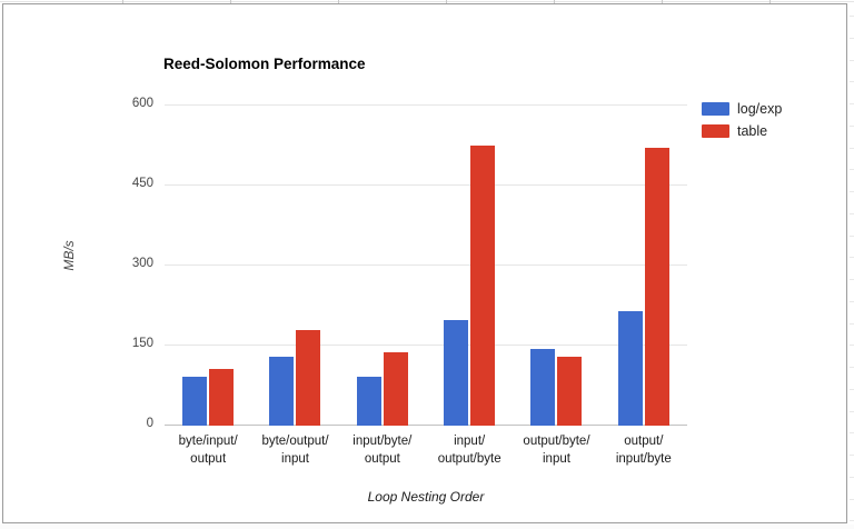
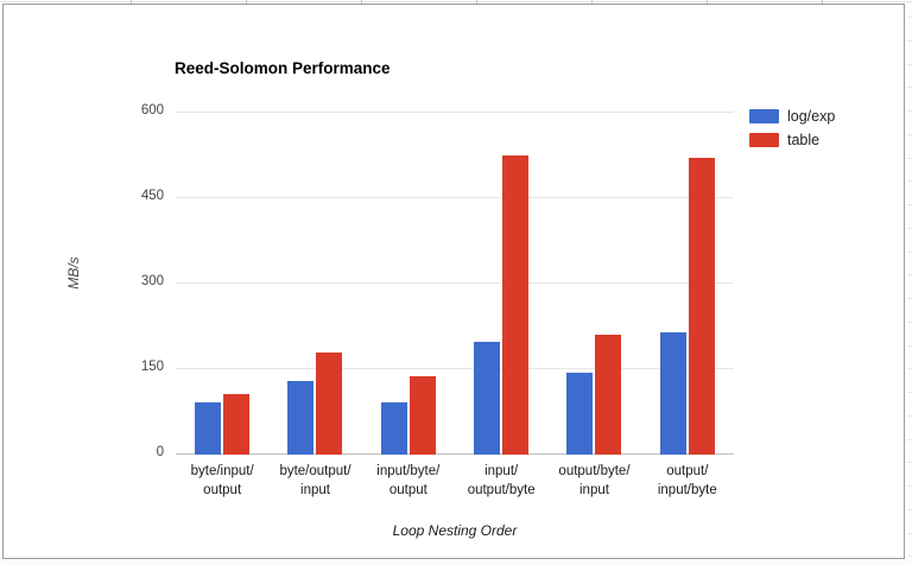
table/output/byte/ input: 130 -> 210
